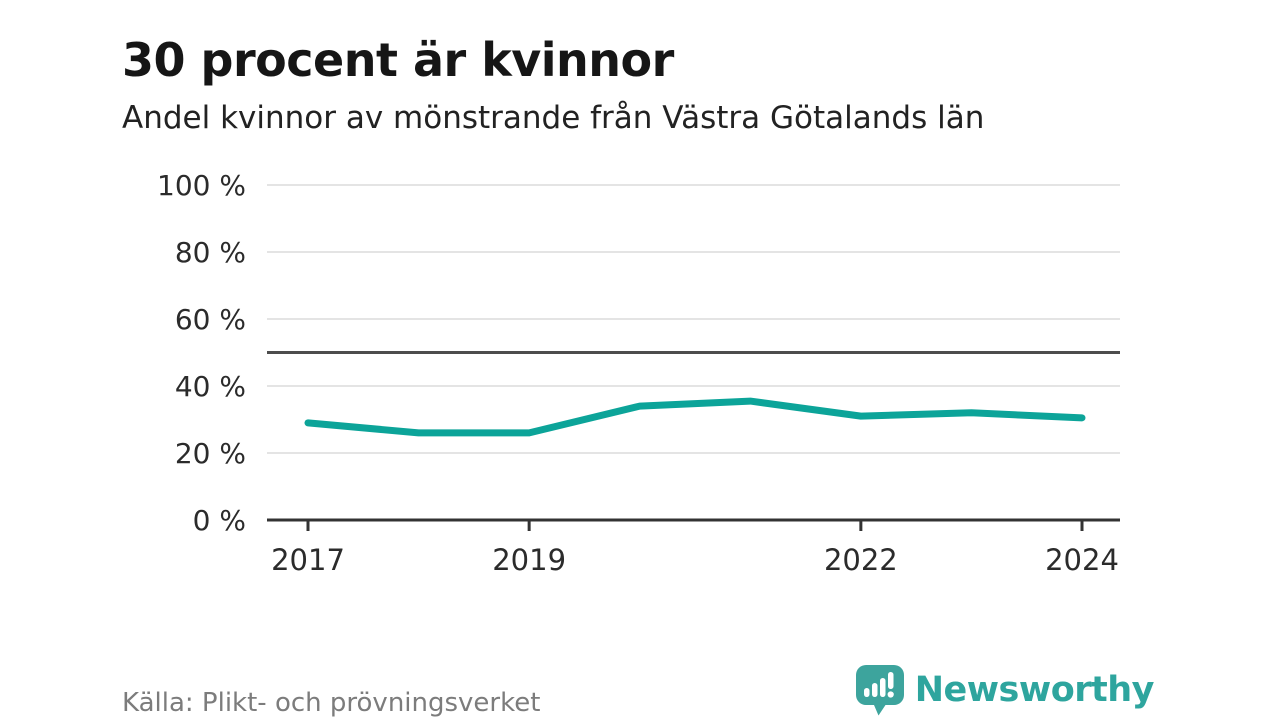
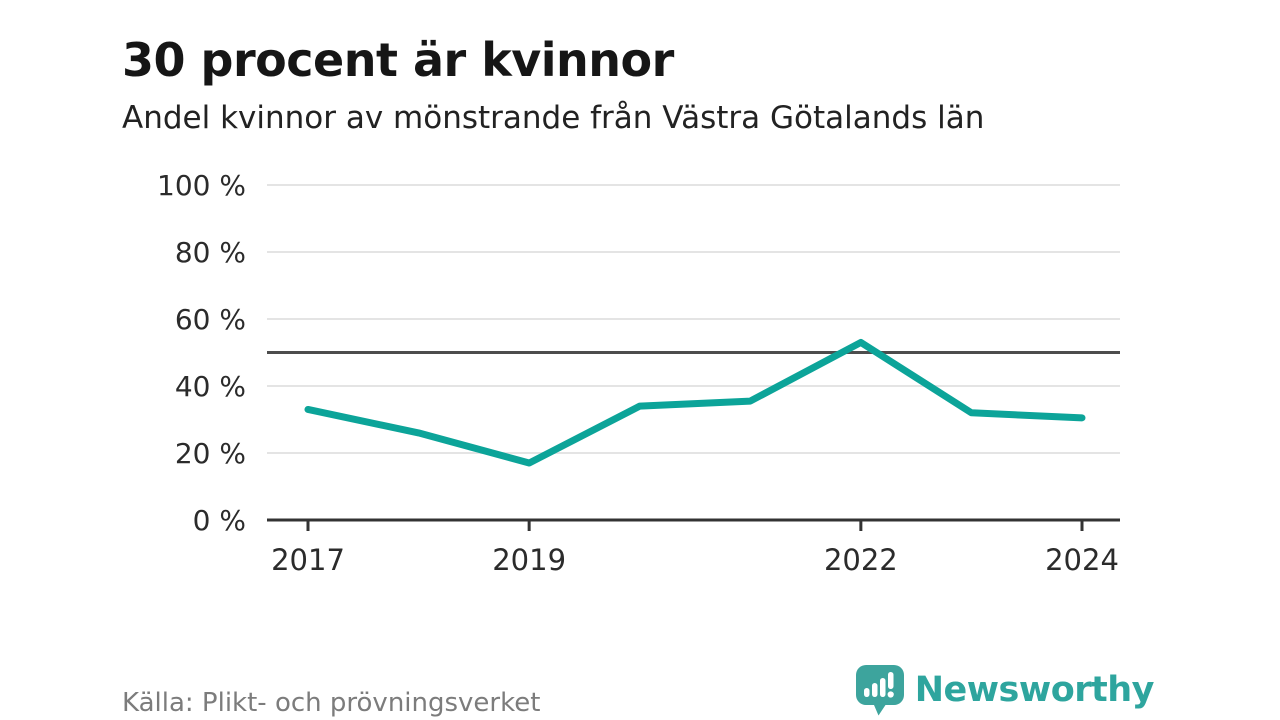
2017: 29% -> 33%
2019: 26% -> 17%
2022: 31% -> 53%
